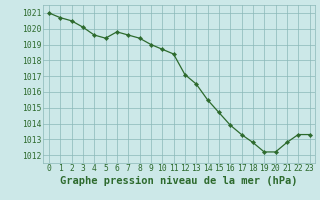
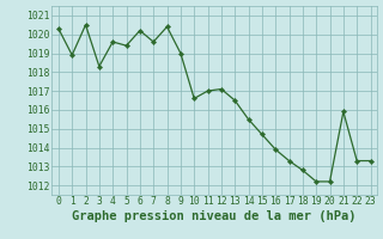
0: 1021.0 -> 1020.3
1: 1020.7 -> 1018.9
3: 1020.1 -> 1018.3
6: 1019.8 -> 1020.2
8: 1019.4 -> 1020.4
10: 1018.7 -> 1016.6
11: 1018.4 -> 1017.0
21: 1012.8 -> 1015.9
